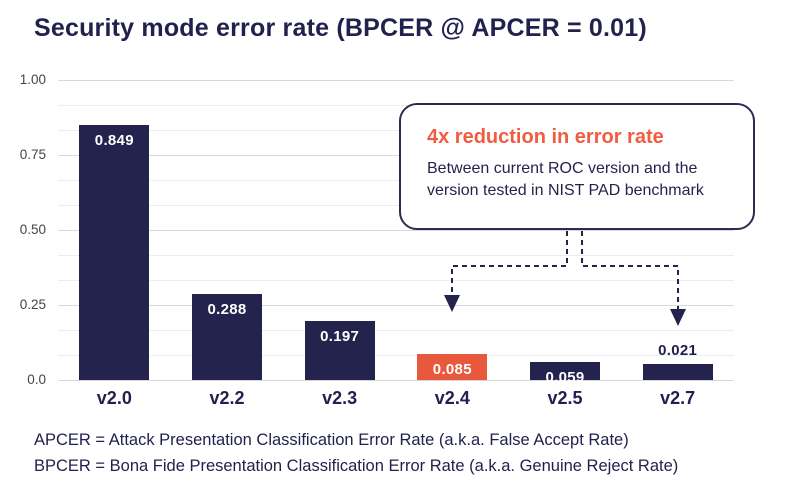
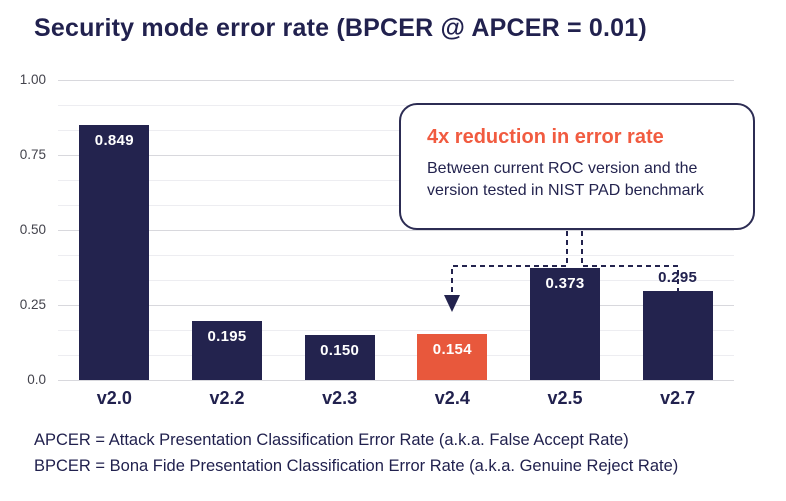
v2.2: 0.288 -> 0.195
v2.3: 0.197 -> 0.150
v2.4: 0.085 -> 0.154
v2.5: 0.059 -> 0.373
v2.7: 0.021 -> 0.295
